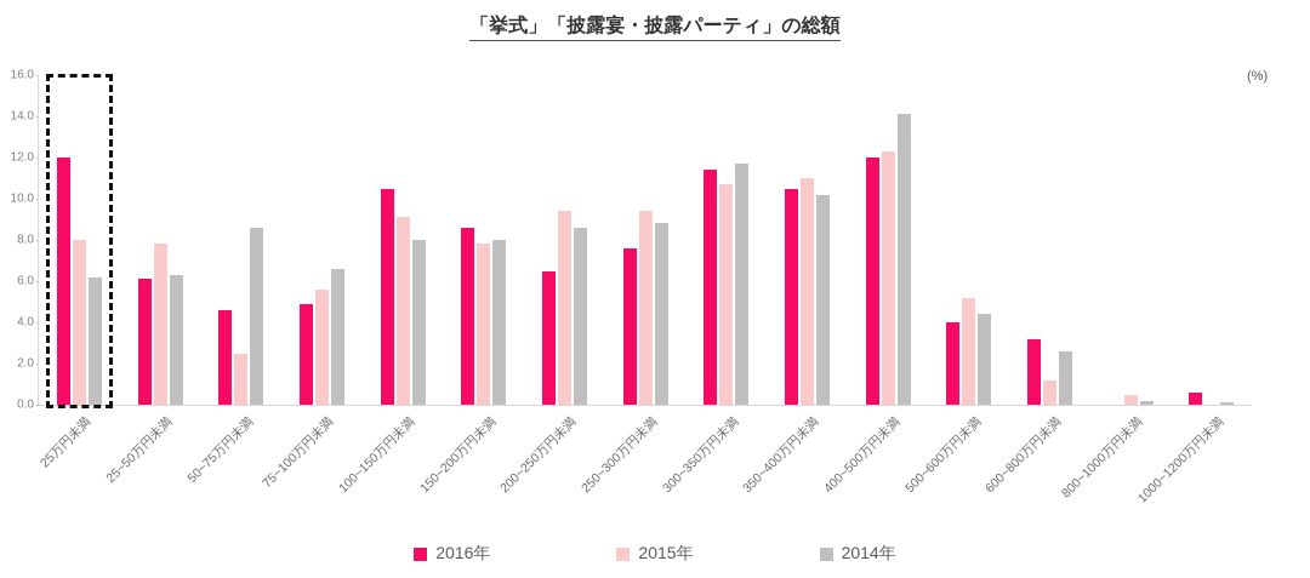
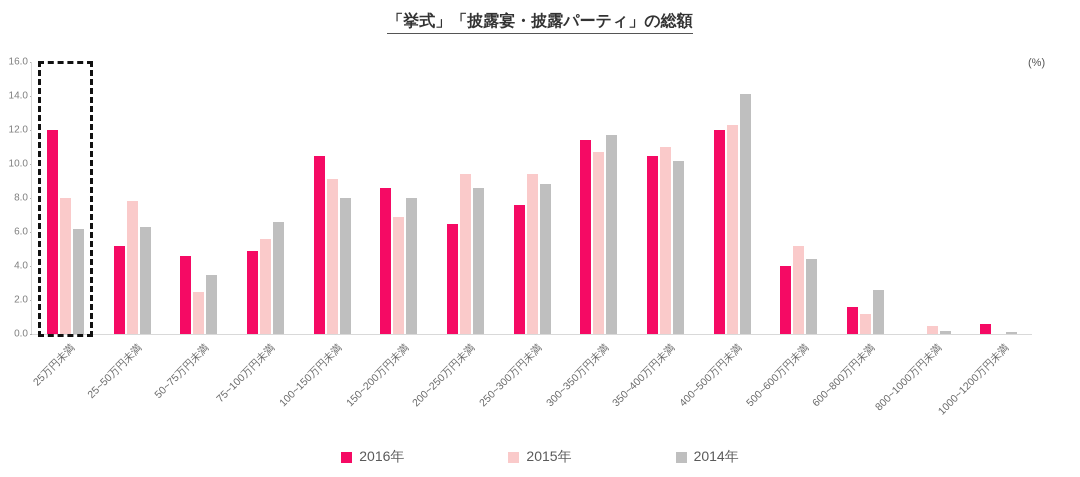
2016年/25~50万円未満: 6.1 -> 5.2
2014年/50~75万円未満: 8.6 -> 3.5
2015年/150~200万円未満: 7.8 -> 6.9
2016年/600~800万円未満: 3.2 -> 1.6
